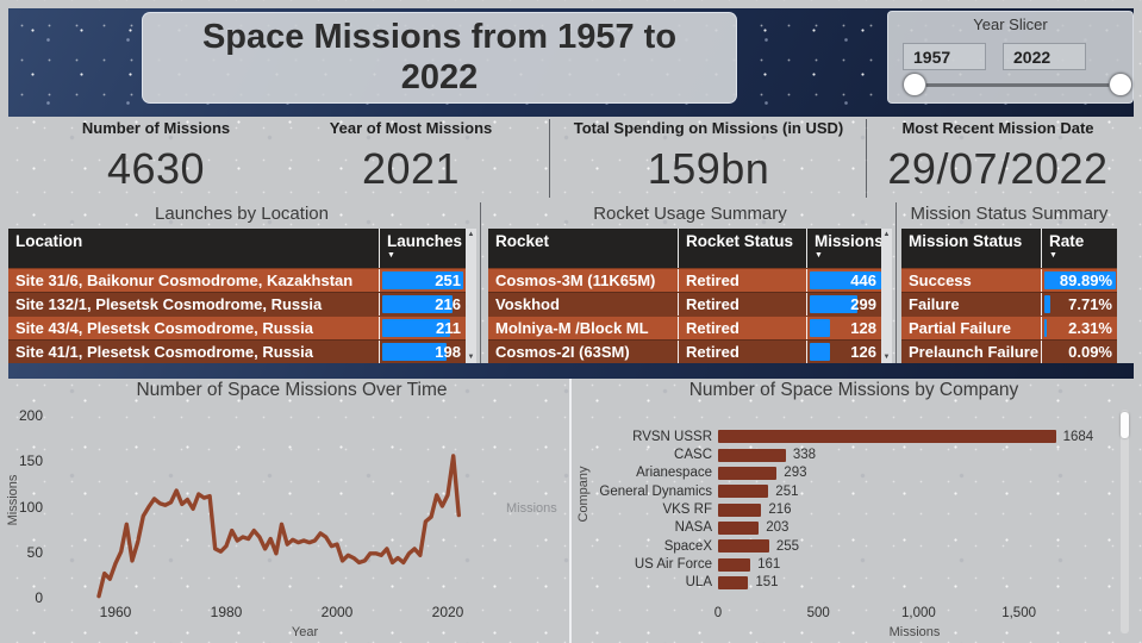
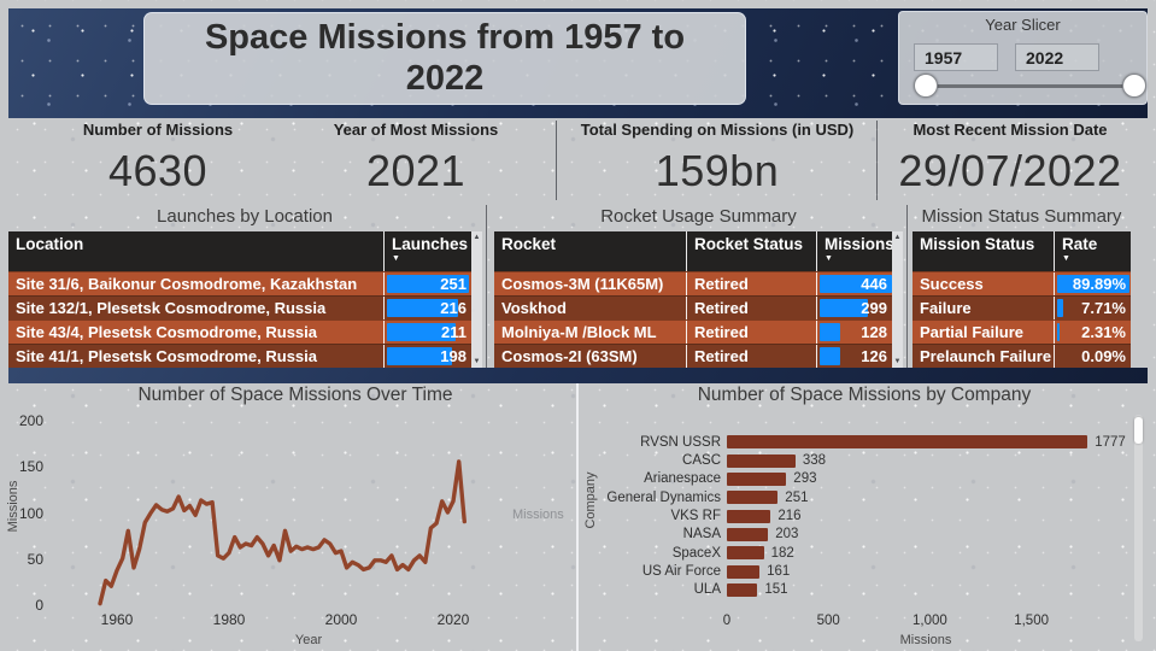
Number of Space Missions by Company/RVSN USSR: 1684 -> 1777
Number of Space Missions by Company/SpaceX: 255 -> 182
